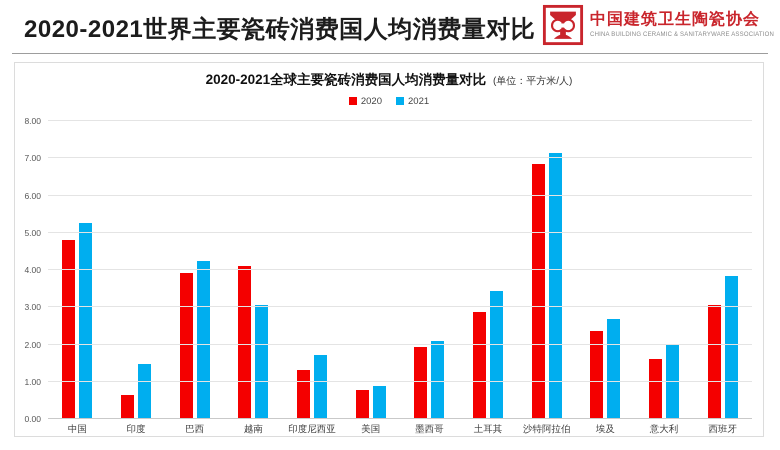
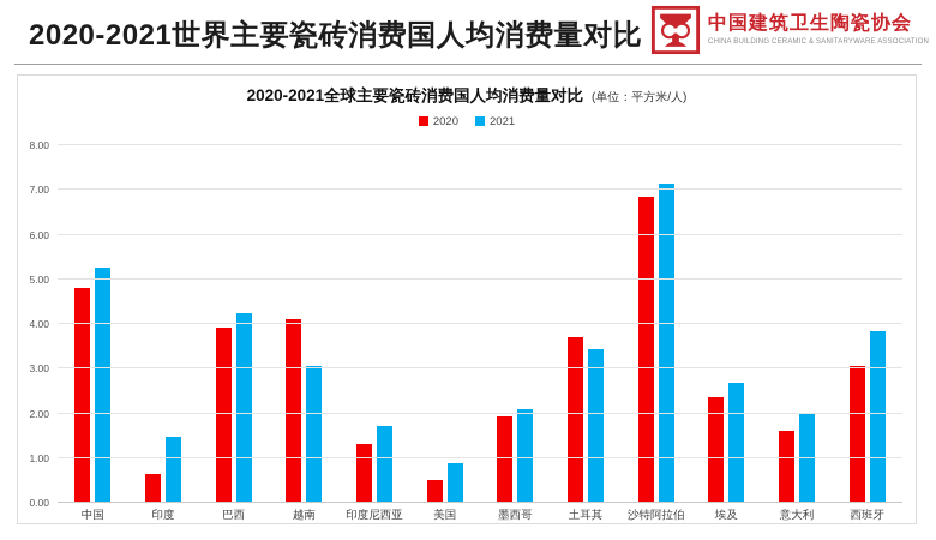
2020/美国: 0.8 -> 0.5
2020/土耳其: 2.9 -> 3.7
